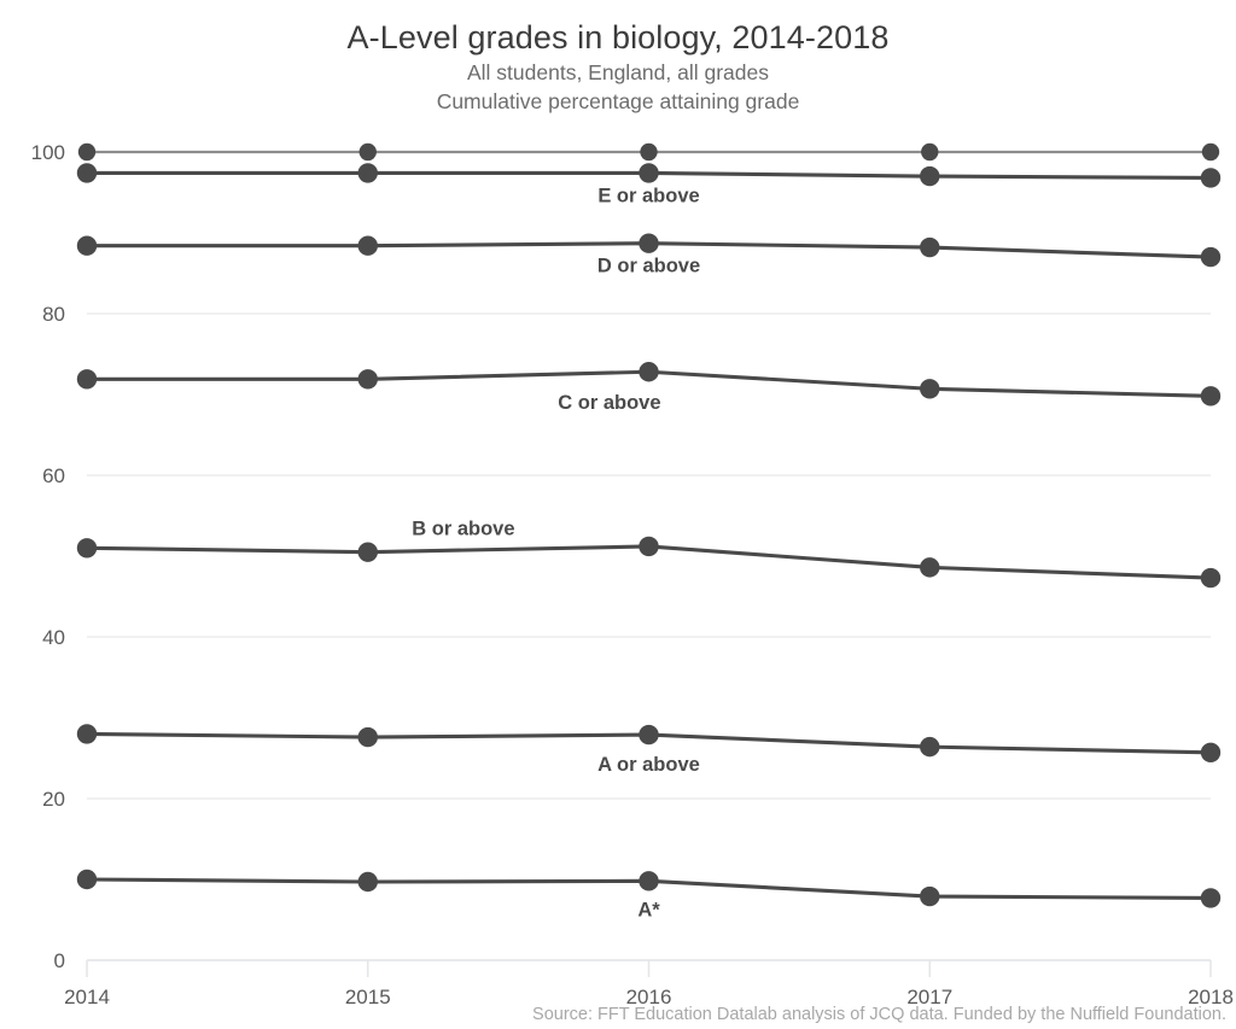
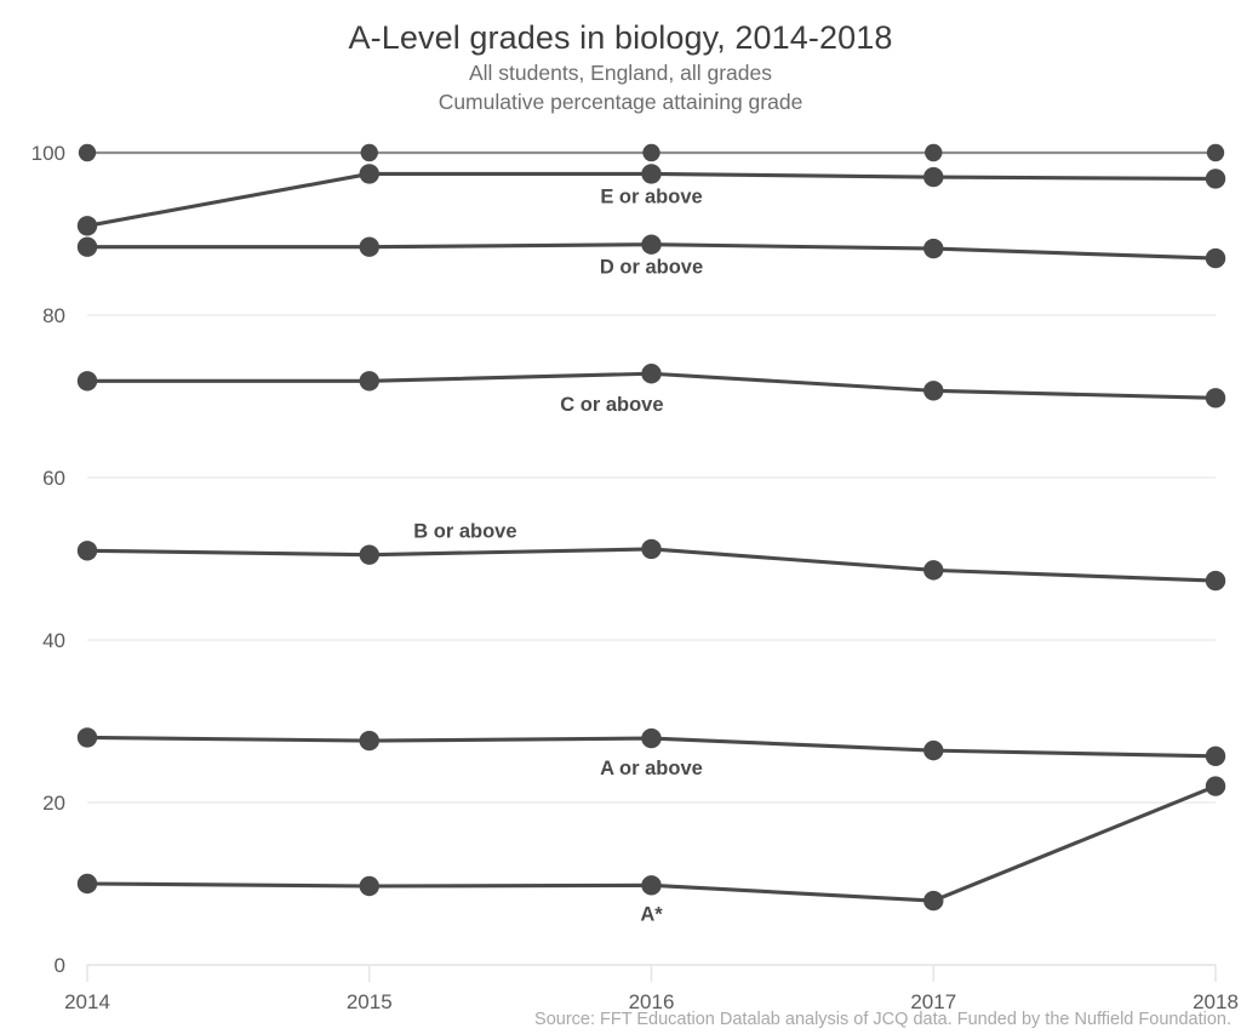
E or above/2014: 97 -> 91
A*/2018: 8 -> 22
